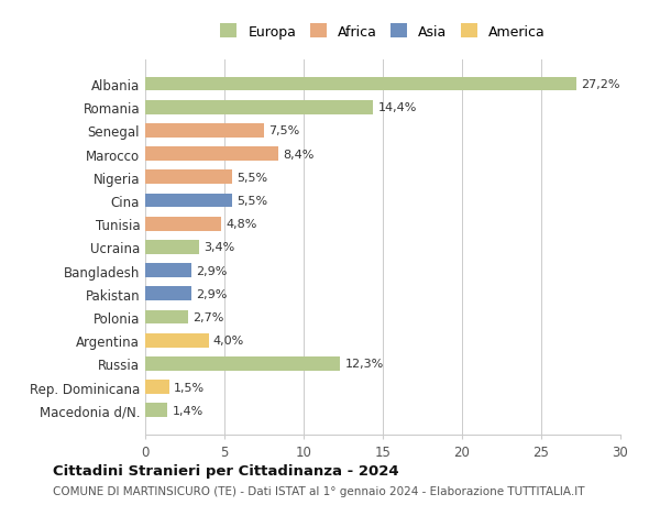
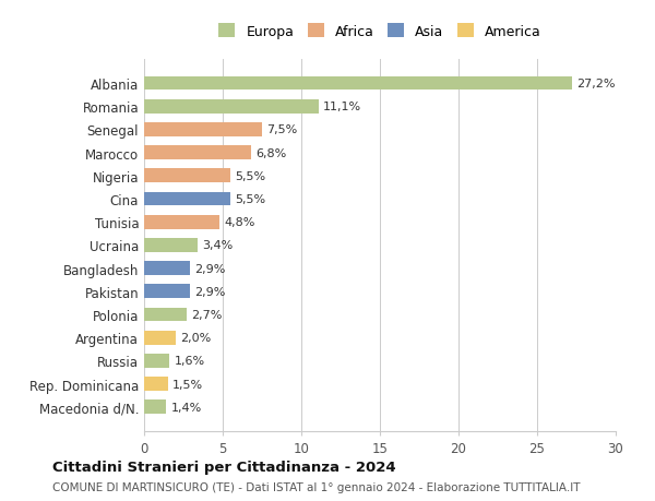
Romania: 14,4% -> 11,1%
Marocco: 8,4% -> 6,8%
Argentina: 4,0% -> 2,0%
Russia: 12,3% -> 1,6%
